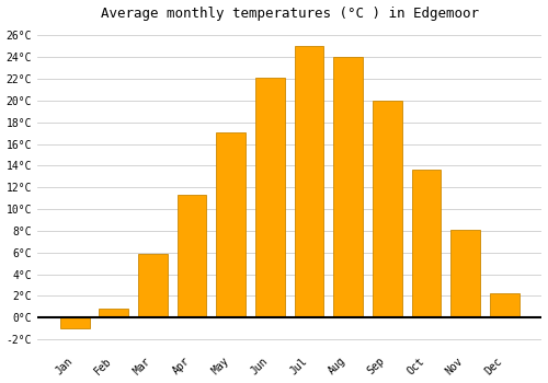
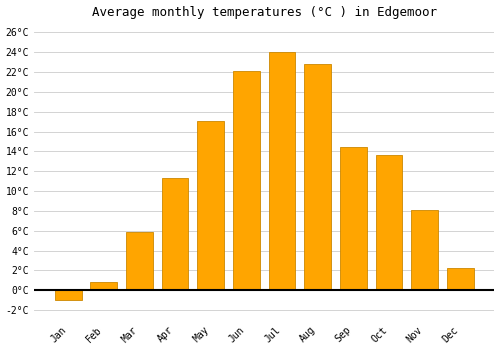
Jul: 25.0°C -> 24.0°C
Aug: 24.0°C -> 22.8°C
Sep: 20.0°C -> 14.4°C
